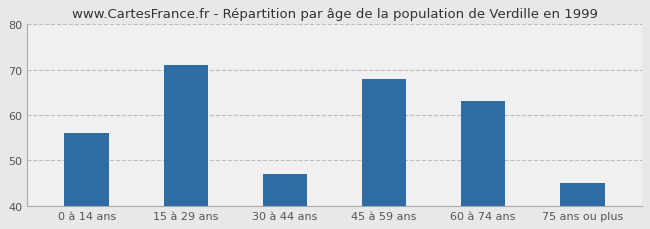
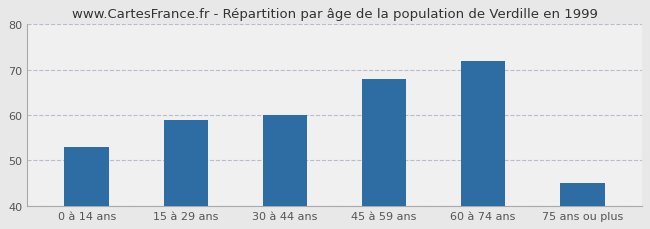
0 à 14 ans: 56 -> 53
15 à 29 ans: 71 -> 59
30 à 44 ans: 47 -> 60
60 à 74 ans: 63 -> 72
